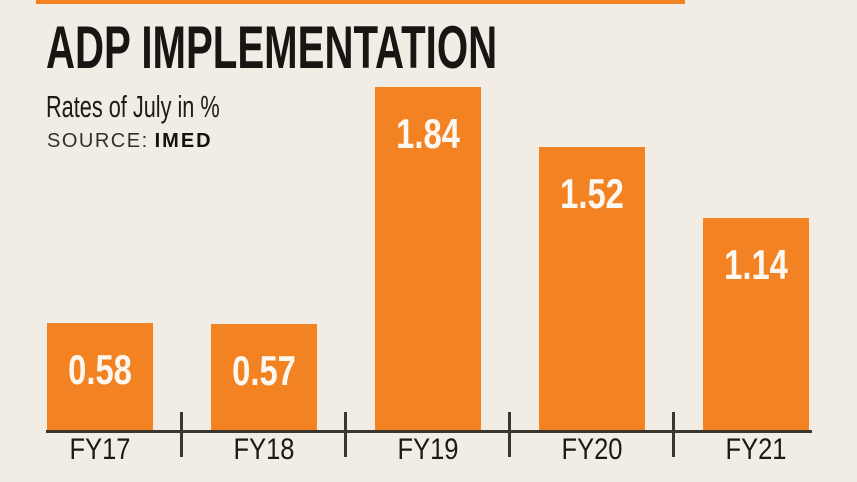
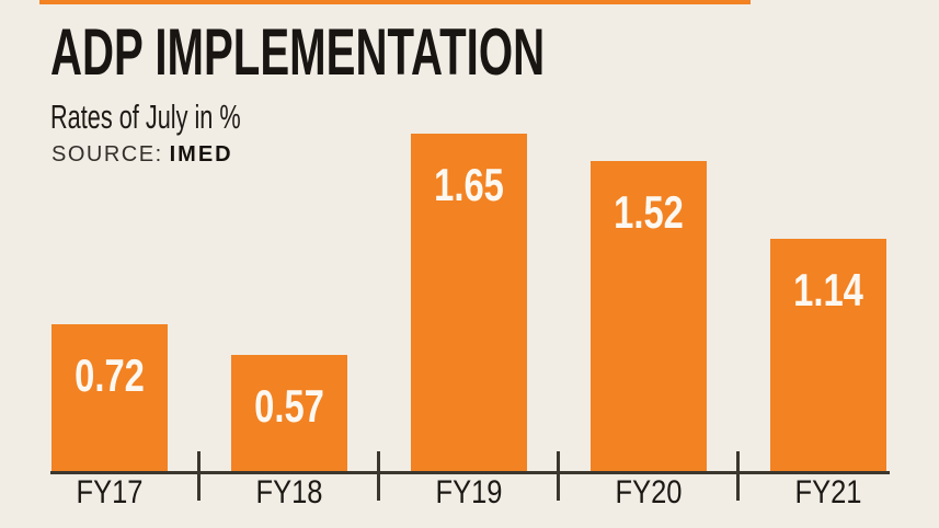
FY17: 0.58 -> 0.72
FY19: 1.84 -> 1.65
